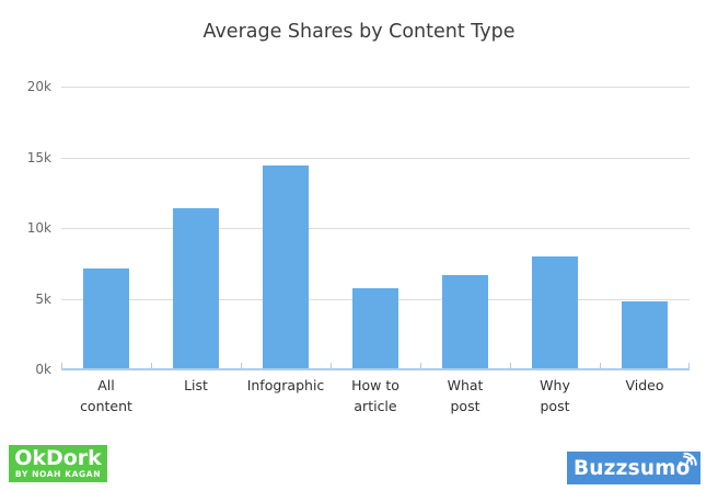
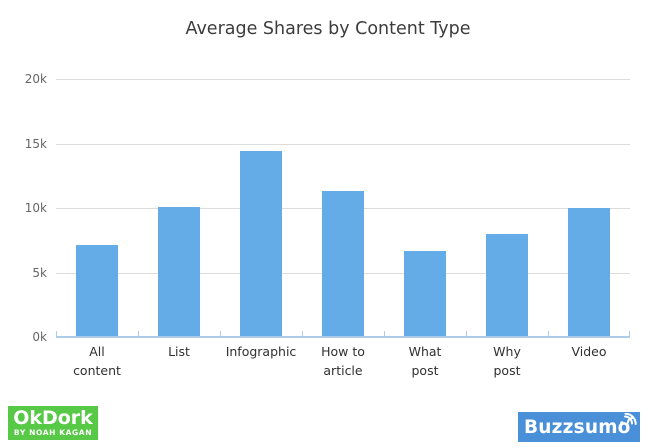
List: 11.4k -> 10.1k
How to article: 5.7k -> 11.3k
Video: 4.8k -> 10.0k
